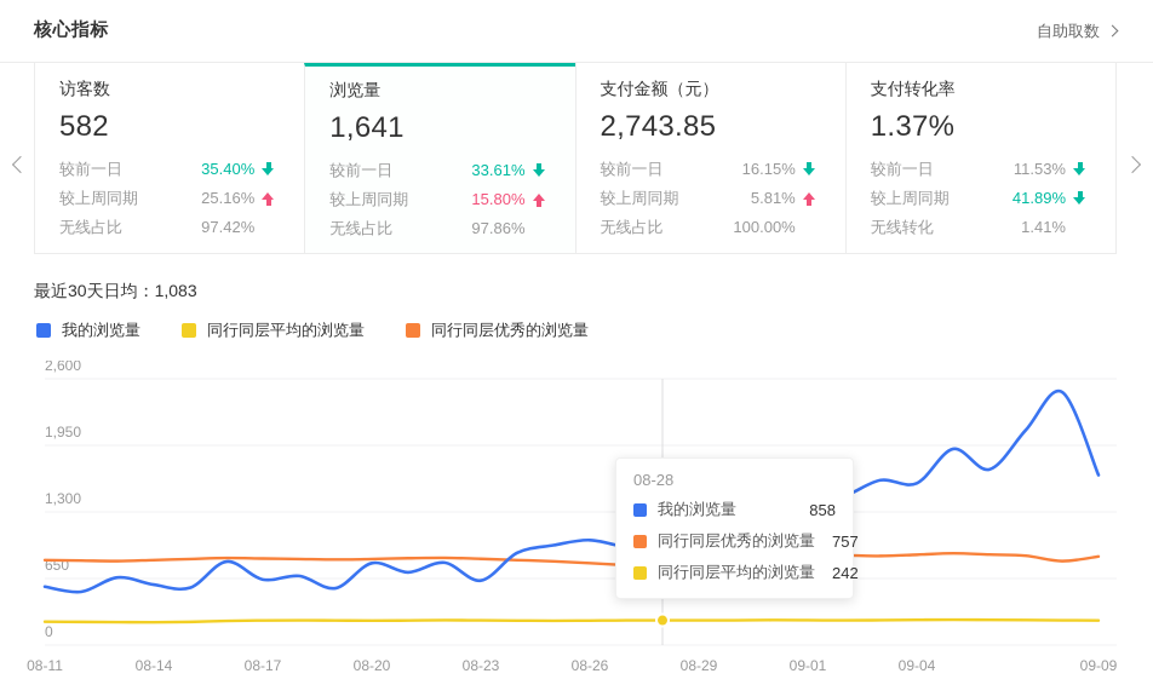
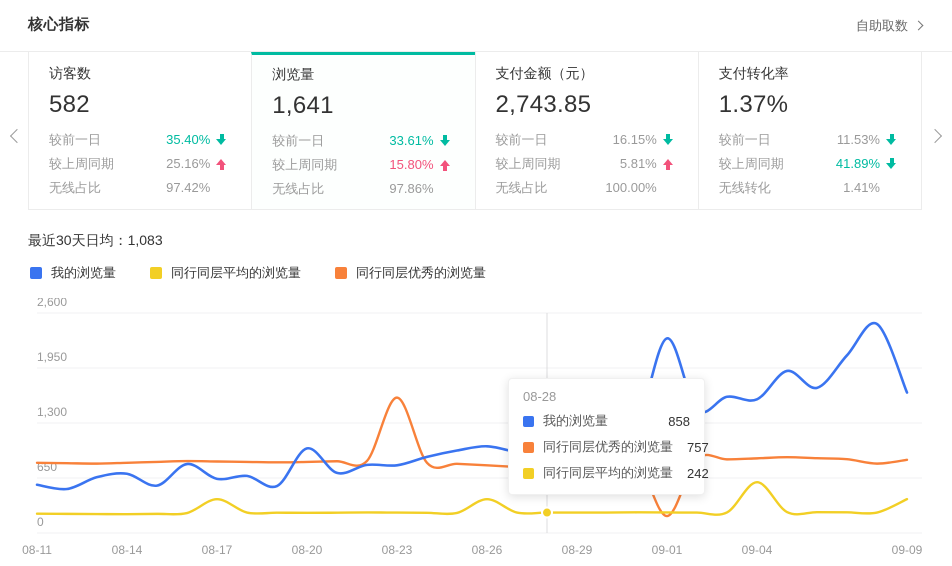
我的浏览量/08-14: 600 -> 700
同行同层平均的浏览量/08-17: 200 -> 400
我的浏览量/08-20: 800 -> 1000
我的浏览量/08-23: 600 -> 800
同行同层优秀的浏览量/08-23: 800 -> 1600
同行同层平均的浏览量/08-26: 200 -> 400
我的浏览量/09-01: 1400 -> 2300
同行同层优秀的浏览量/09-01: 900 -> 200
同行同层平均的浏览量/09-04: 200 -> 600
同行同层平均的浏览量/09-09: 200 -> 400
